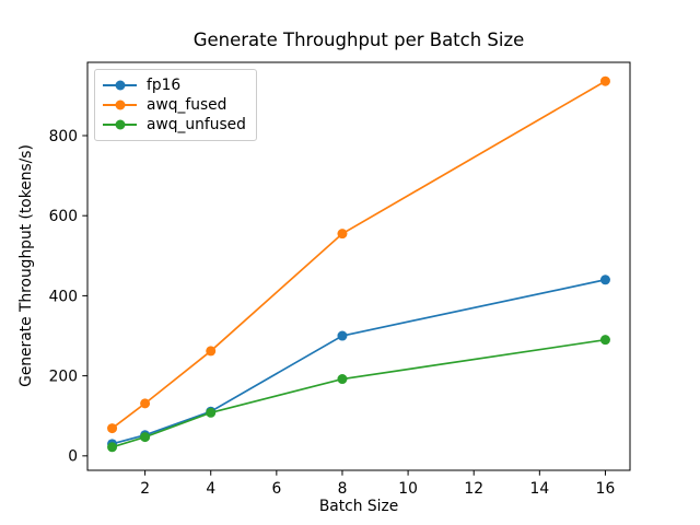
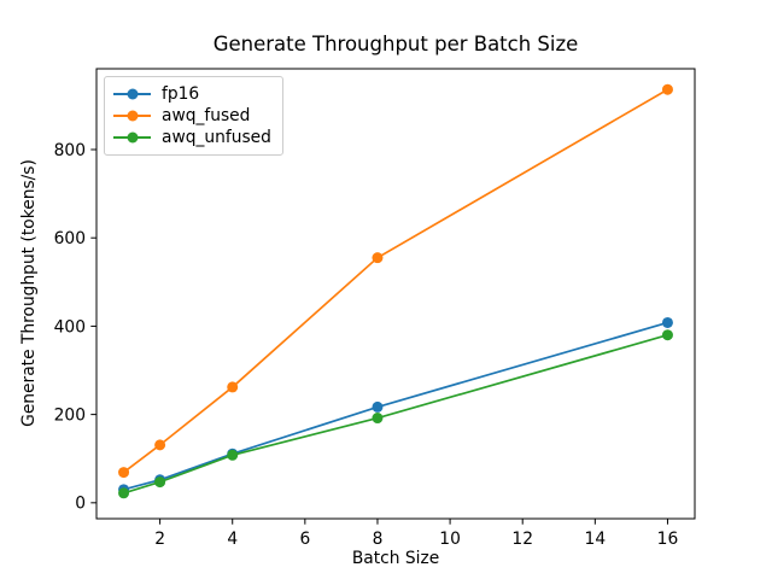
fp16/8: 300 -> 220
fp16/16: 440 -> 410
awq_unfused/16: 290 -> 380
